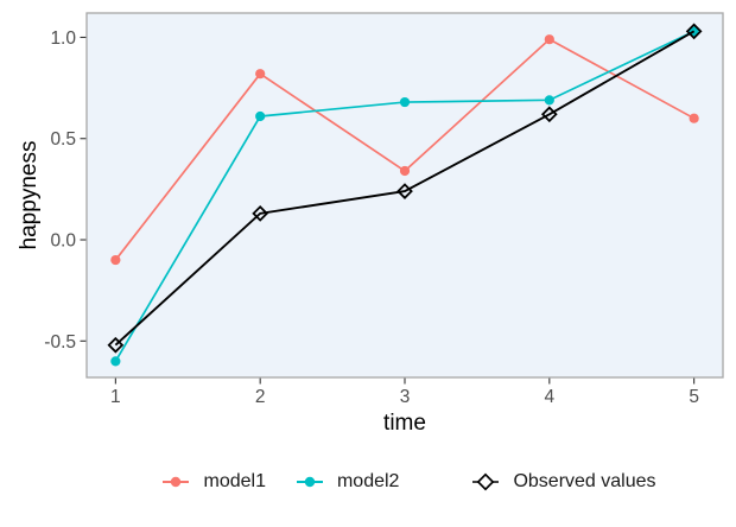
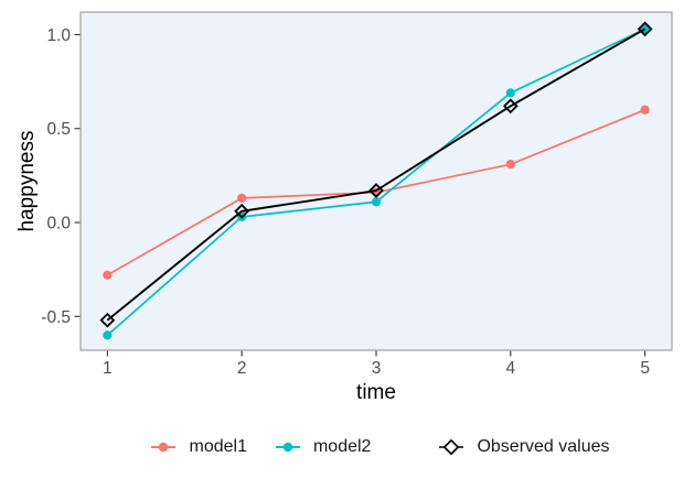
model1/1: -0.10 -> -0.28
model1/2: 0.82 -> 0.13
model2/2: 0.61 -> 0.03
Observed values/2: 0.13 -> 0.06
model1/3: 0.34 -> 0.16
model2/3: 0.68 -> 0.11
Observed values/3: 0.24 -> 0.17
model1/4: 0.99 -> 0.31
